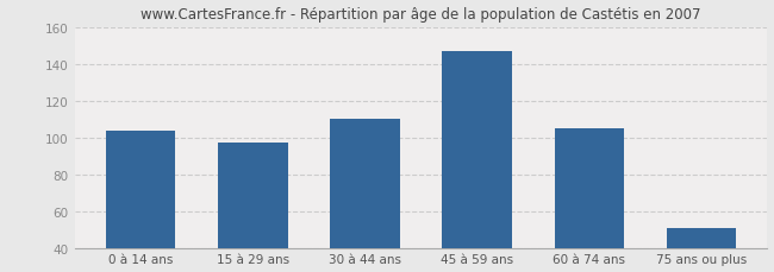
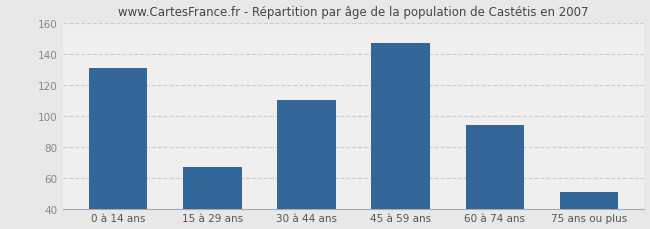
0 à 14 ans: 104 -> 131
15 à 29 ans: 97 -> 67
60 à 74 ans: 105 -> 94
